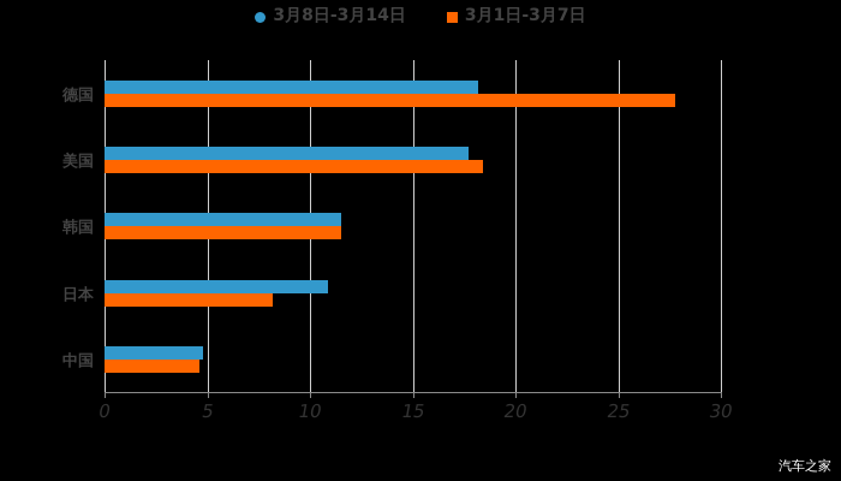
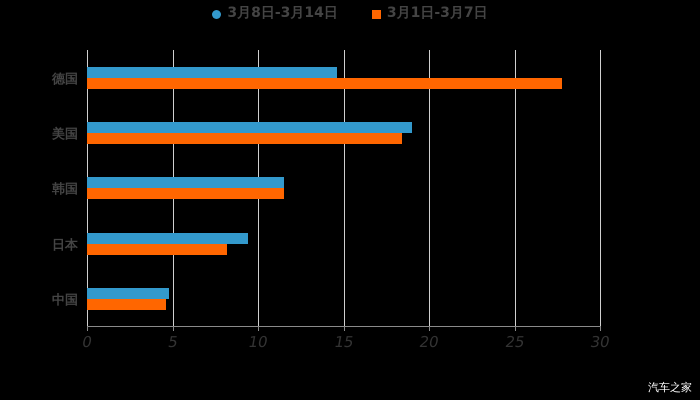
3月8日-3月14日/德国: 18.2 -> 14.6
3月8日-3月14日/美国: 17.7 -> 19.0
3月8日-3月14日/日本: 10.9 -> 9.4
